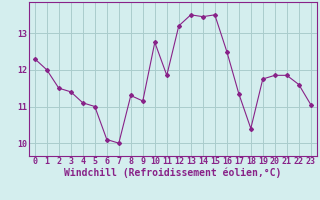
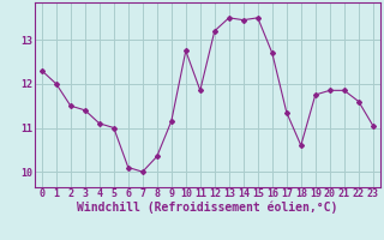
8: 11.30 -> 10.35
16: 12.50 -> 12.70
18: 10.40 -> 10.60
